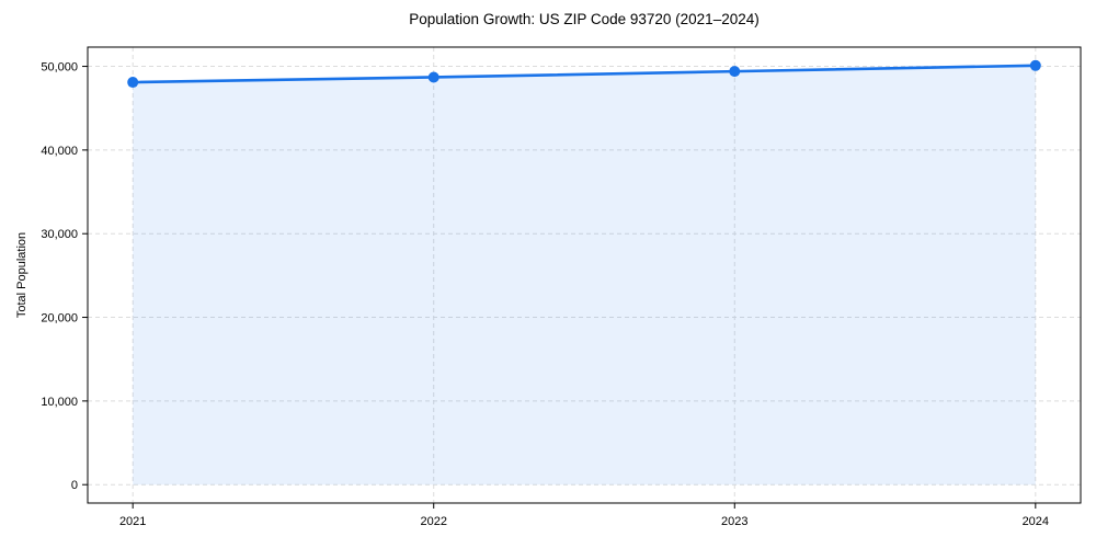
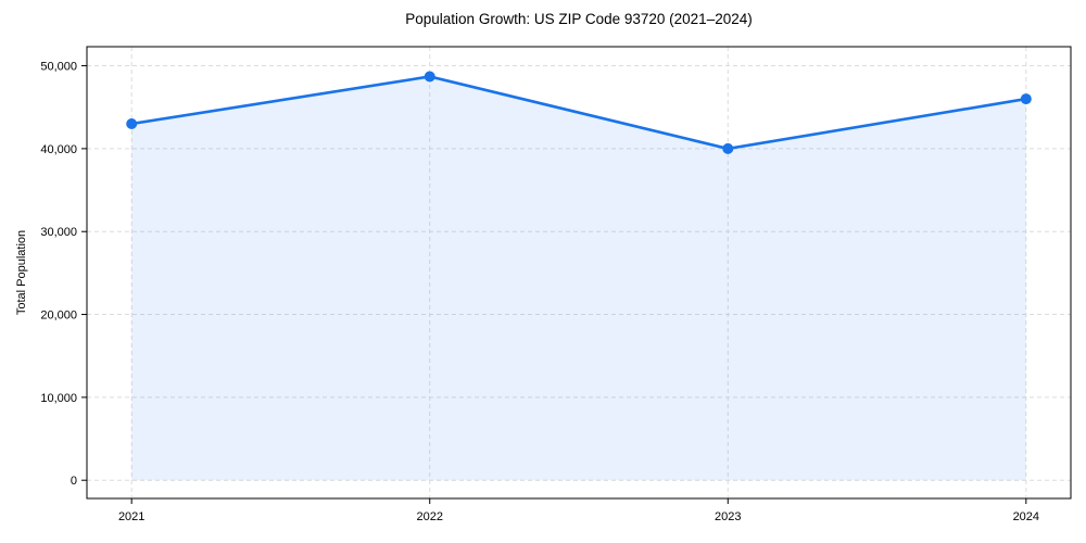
2021: 48000 -> 43000
2023: 49000 -> 40000
2024: 50000 -> 46000
